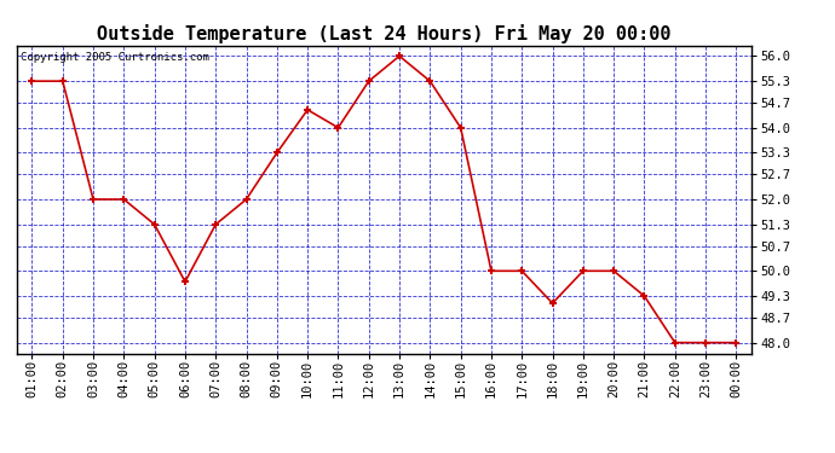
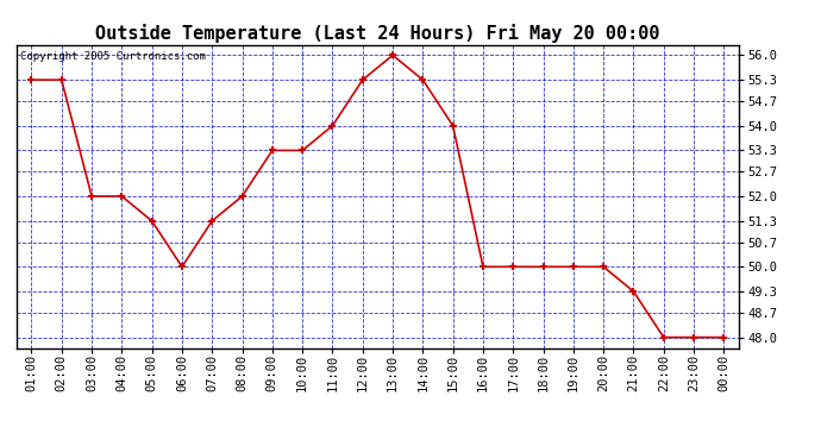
06:00: 49.7 -> 50.0
10:00: 54.5 -> 53.3
18:00: 49.1 -> 50.0
